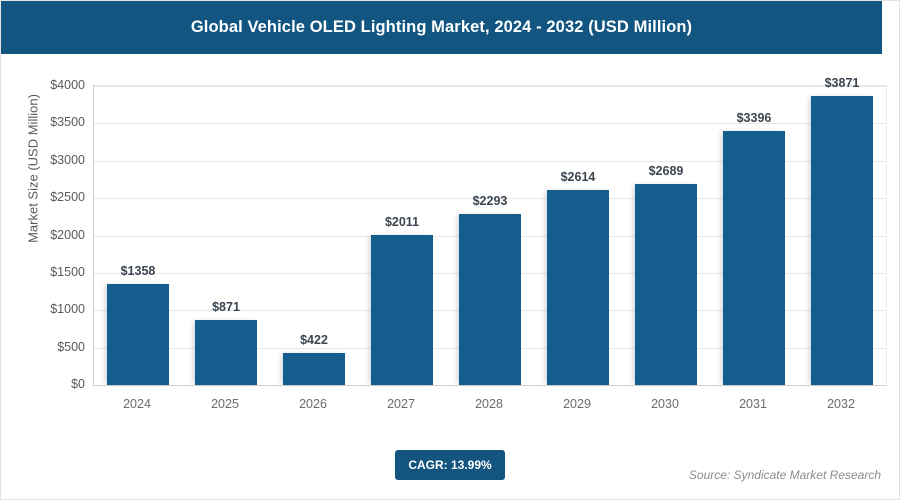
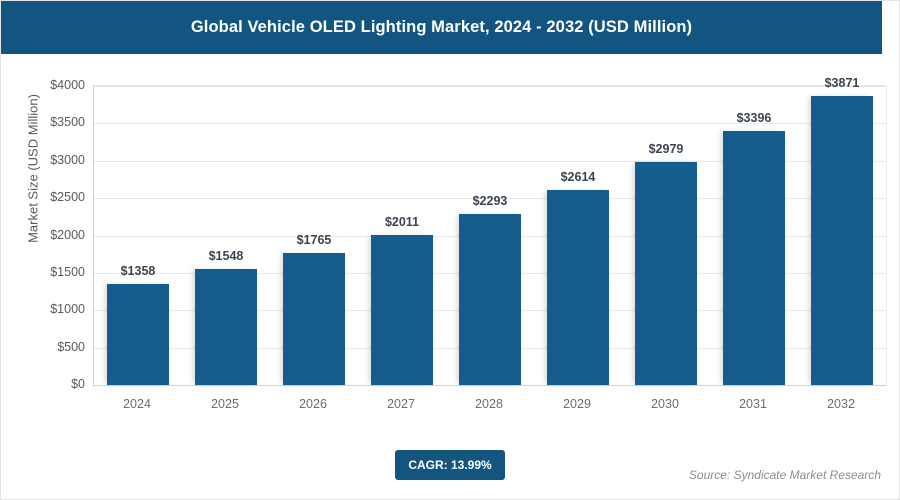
2025: $871 -> $1548
2026: $422 -> $1765
2030: $2689 -> $2979
